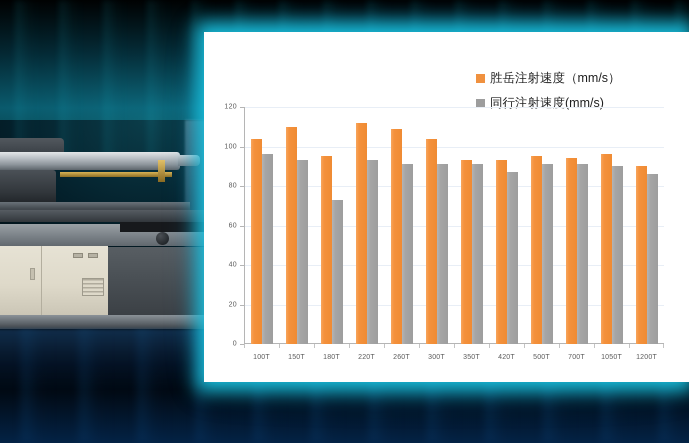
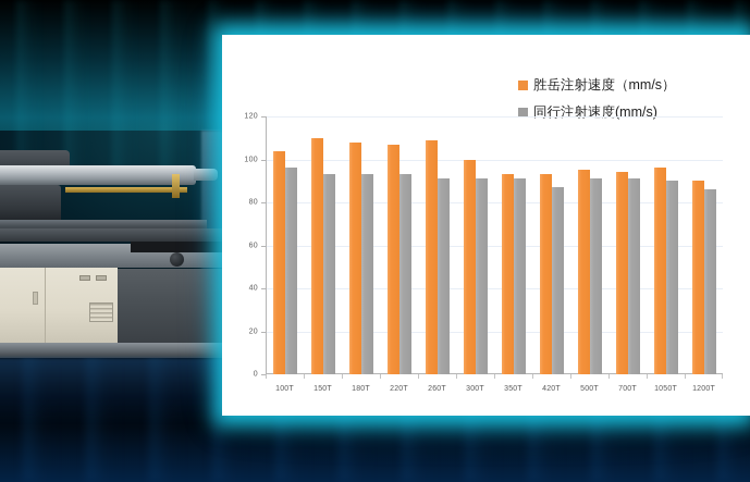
胜岳注射速度（mm/s）/180T: 95 -> 108
同行注射速度(mm/s)/180T: 73 -> 93
胜岳注射速度（mm/s）/220T: 112 -> 107
胜岳注射速度（mm/s）/300T: 104 -> 100
